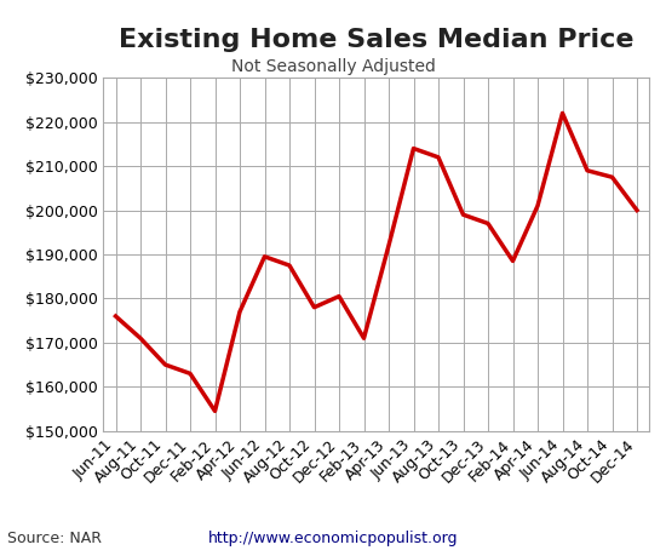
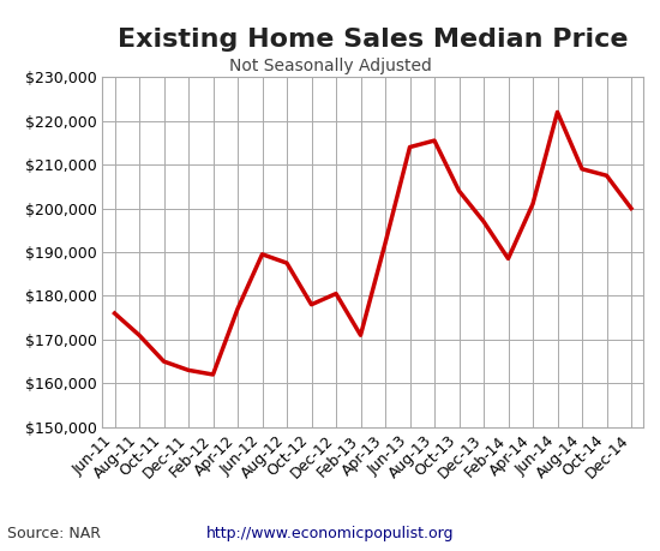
Feb-12: $154,500 -> $162,000
Aug-13: $212,000 -> $215,500
Oct-13: $199,000 -> $204,000
